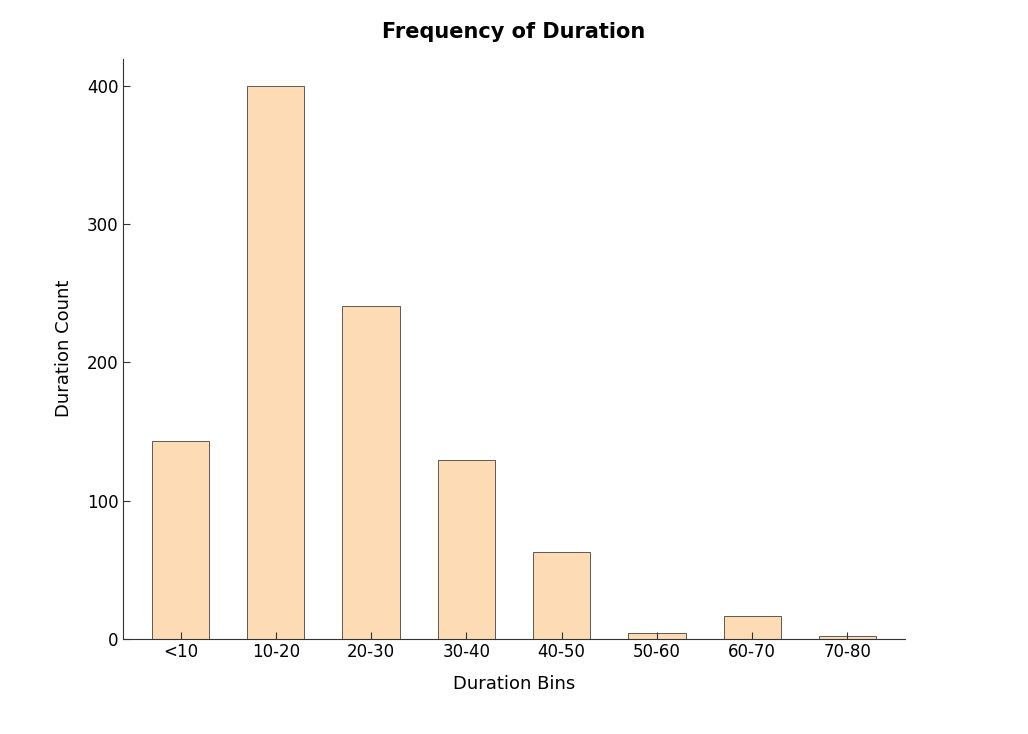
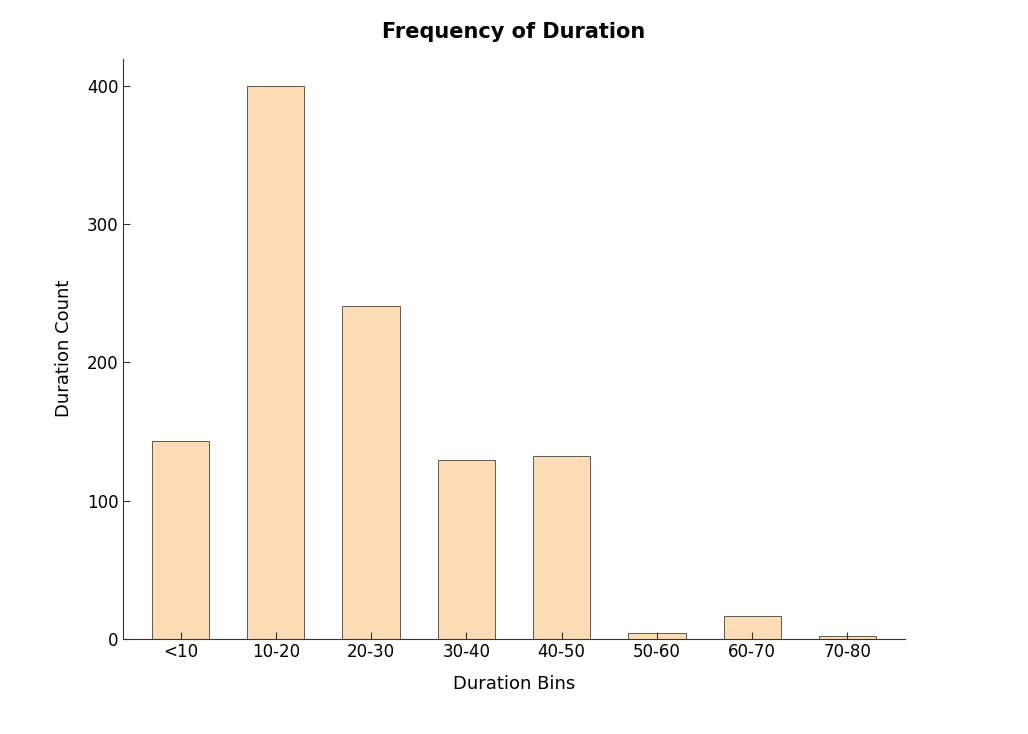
40-50: 63 -> 132
